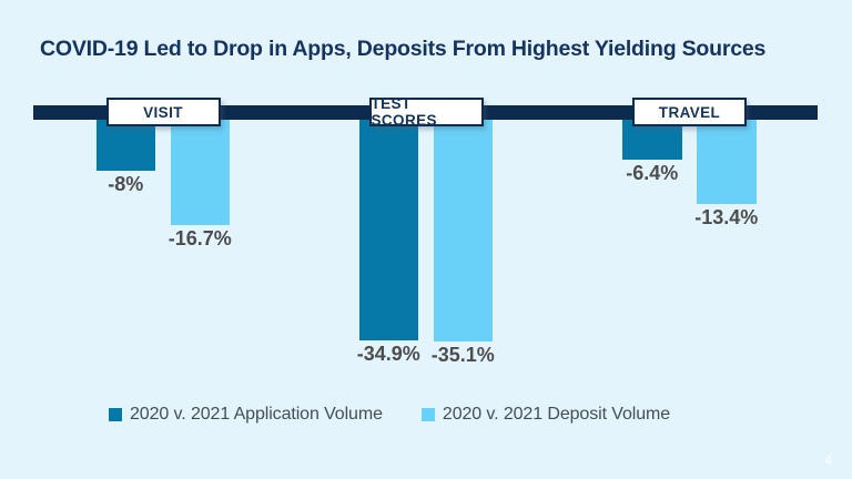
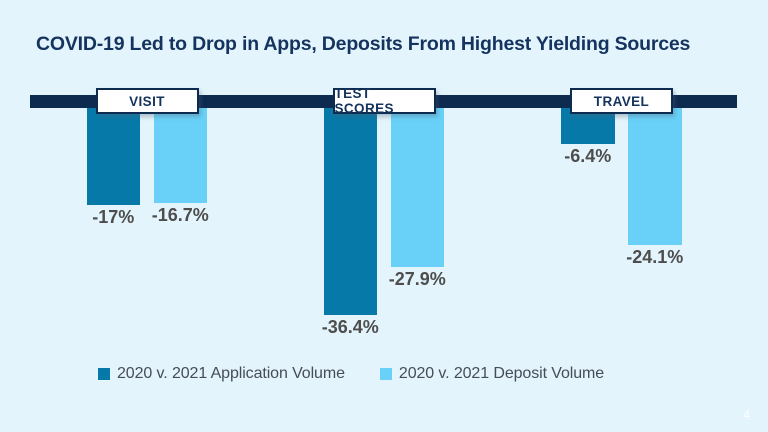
2020 v. 2021 Application Volume/VISIT: -8% -> -17%
2020 v. 2021 Application Volume/TEST SCORES: -34.9% -> -36.4%
2020 v. 2021 Deposit Volume/TEST SCORES: -35.1% -> -27.9%
2020 v. 2021 Deposit Volume/TRAVEL: -13.4% -> -24.1%
